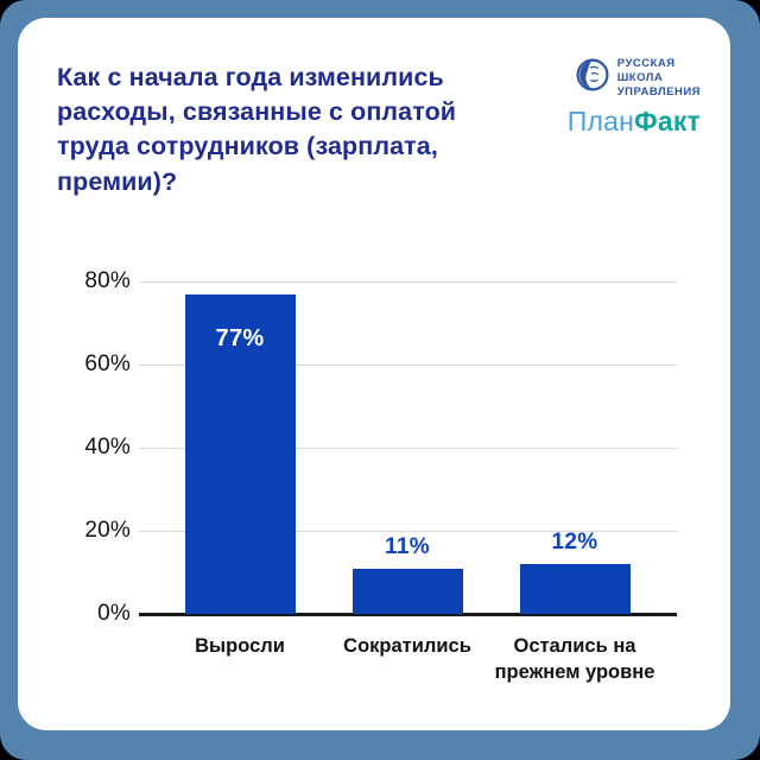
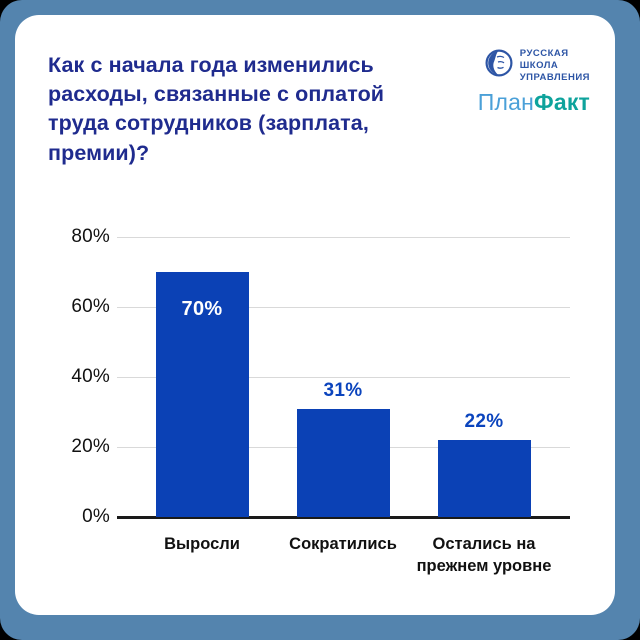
Выросли: 77% -> 70%
Сократились: 11% -> 31%
Остались на прежнем уровне: 12% -> 22%
